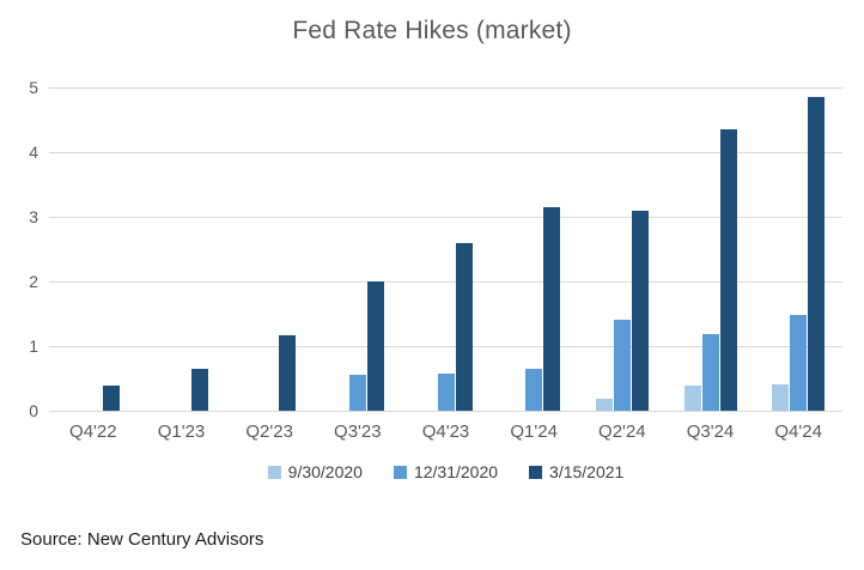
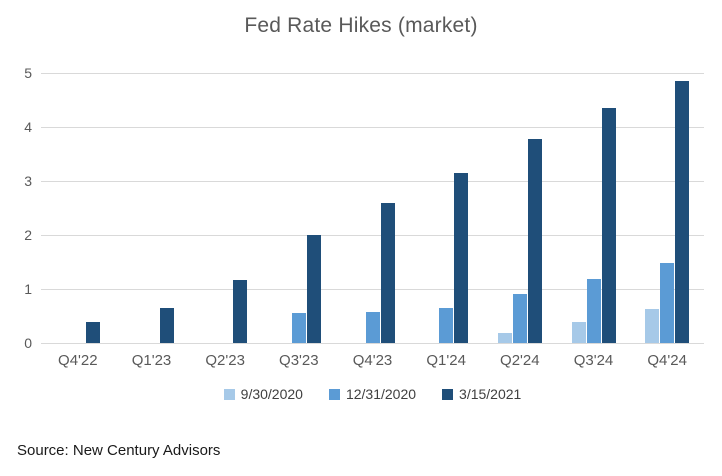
12/31/2020/Q2'24: 1.4 -> 0.9
3/15/2021/Q2'24: 3.1 -> 3.8
9/30/2020/Q4'24: 0.4 -> 0.6
